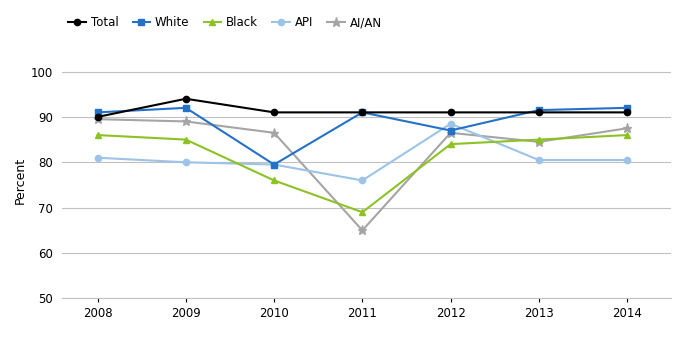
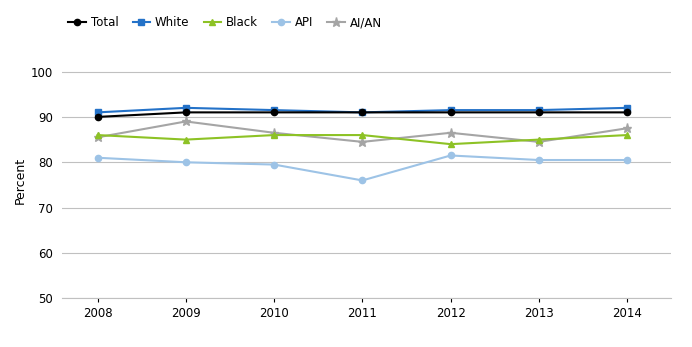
AI/AN/2008: 89.5 -> 85.5
Total/2009: 94 -> 91
White/2010: 79.5 -> 91.5
Black/2010: 76 -> 86
Black/2011: 69 -> 86
AI/AN/2011: 65.0 -> 84.5
White/2012: 87.0 -> 91.5
API/2012: 88.5 -> 81.5
